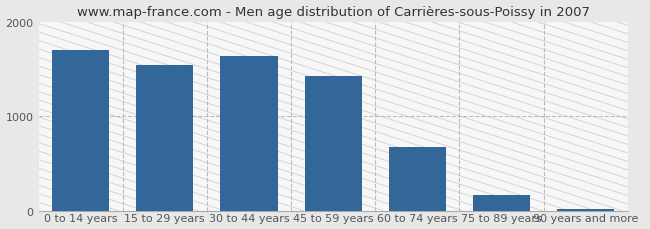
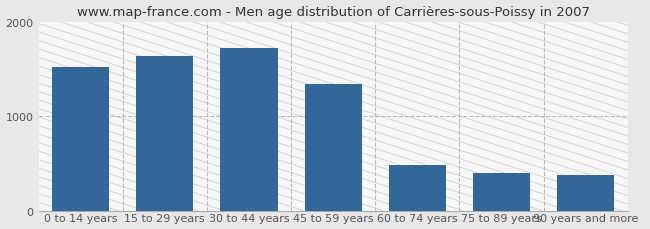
0 to 14 years: 1700 -> 1520
15 to 29 years: 1540 -> 1640
30 to 44 years: 1630 -> 1720
45 to 59 years: 1420 -> 1340
60 to 74 years: 670 -> 480
75 to 89 years: 170 -> 400
90 years and more: 20 -> 380
